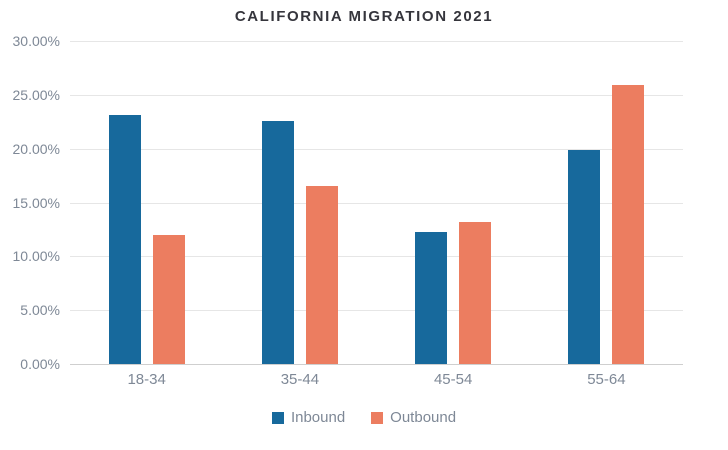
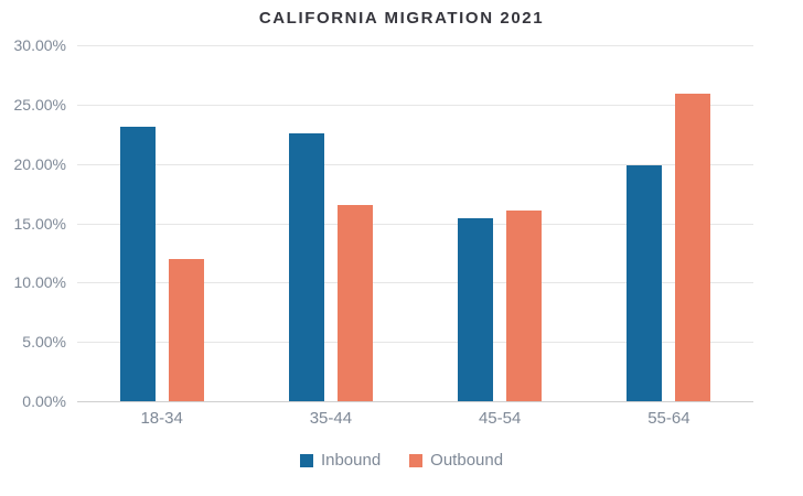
Inbound/45-54: 12.3% -> 15.4%
Outbound/45-54: 13.2% -> 16.1%
